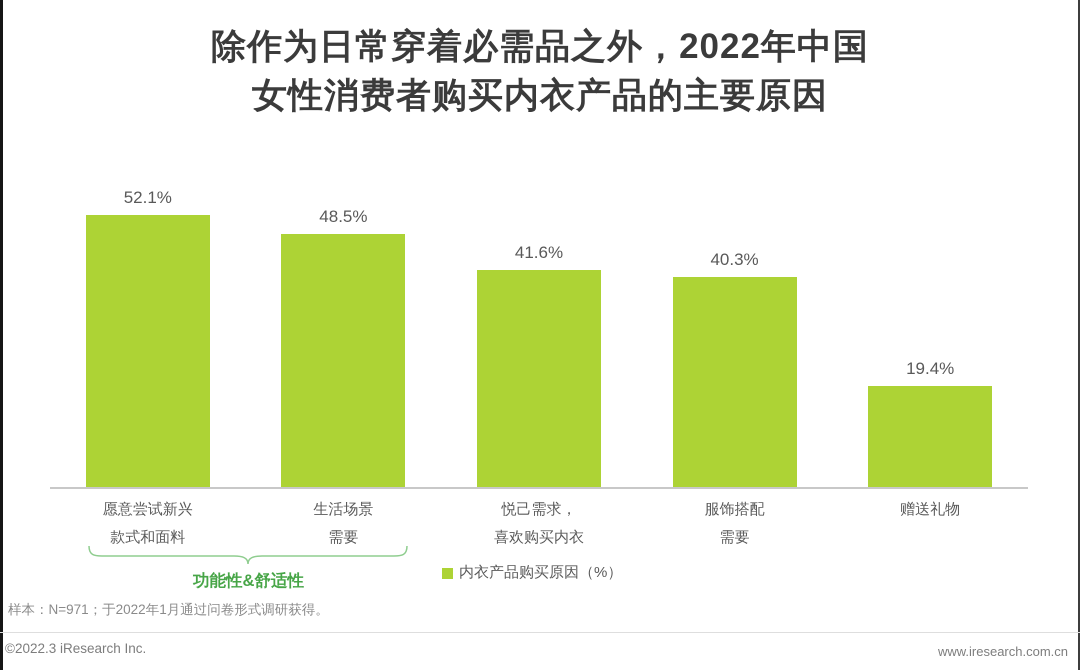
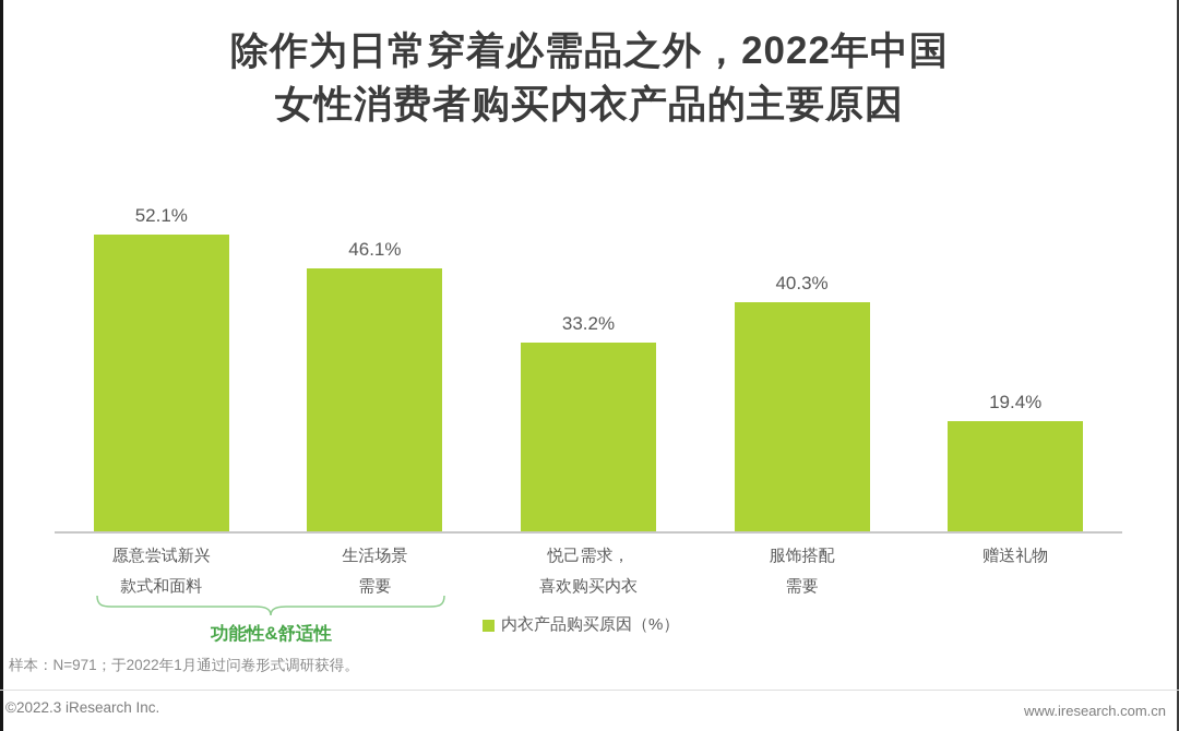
生活场景需要: 48.5% -> 46.1%
悦己需求，喜欢购买内衣: 41.6% -> 33.2%
